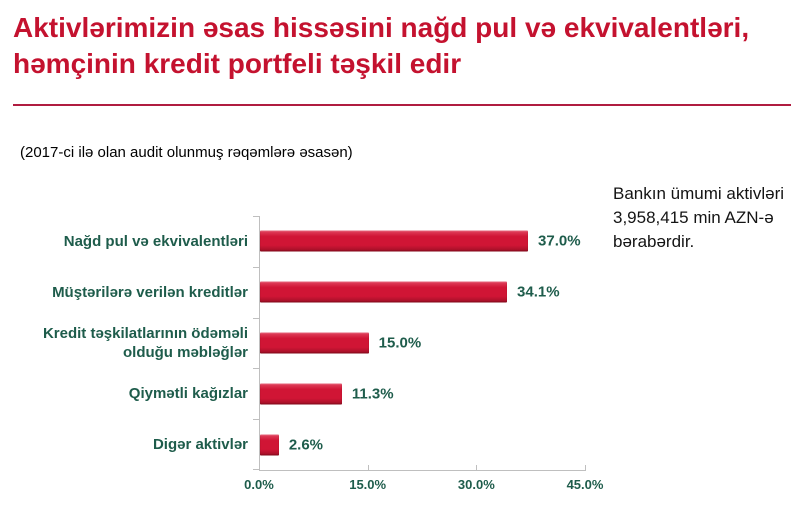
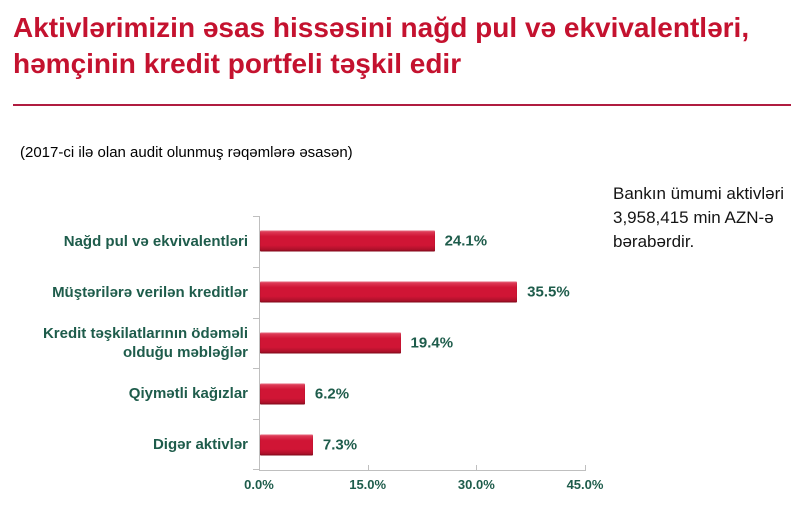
Nağd pul və ekvivalentləri: 37.0% -> 24.1%
Müştərilərə verilən kreditlər: 34.1% -> 35.5%
Kredit təşkilatlarının ödəməli olduğu məbləğlər: 15.0% -> 19.4%
Qiymətli kağızlar: 11.3% -> 6.2%
Digər aktivlər: 2.6% -> 7.3%
